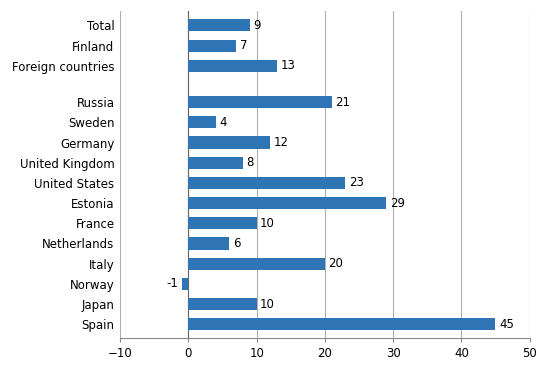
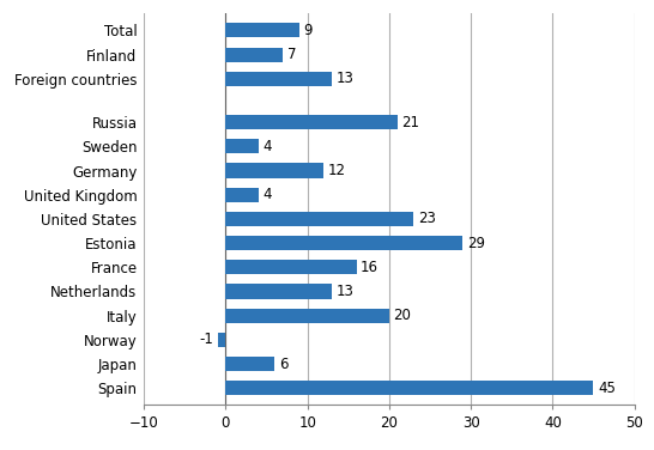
United Kingdom: 8 -> 4
France: 10 -> 16
Netherlands: 6 -> 13
Japan: 10 -> 6
